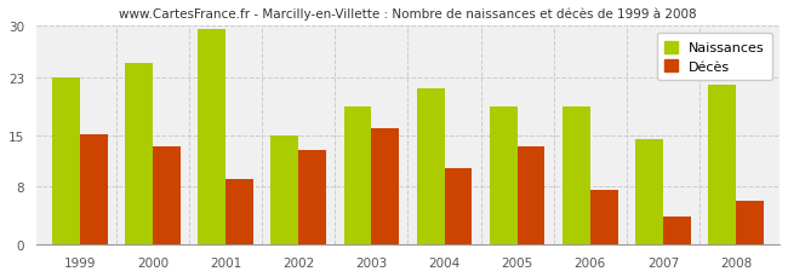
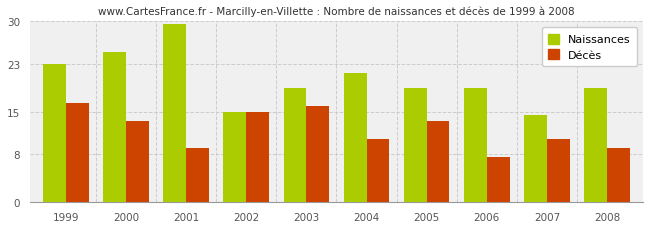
Décès/1999: 15.2 -> 16.5
Décès/2002: 13.0 -> 15.0
Décès/2007: 3.8 -> 10.5
Naissances/2008: 22.0 -> 19.0
Décès/2008: 6.0 -> 9.0
